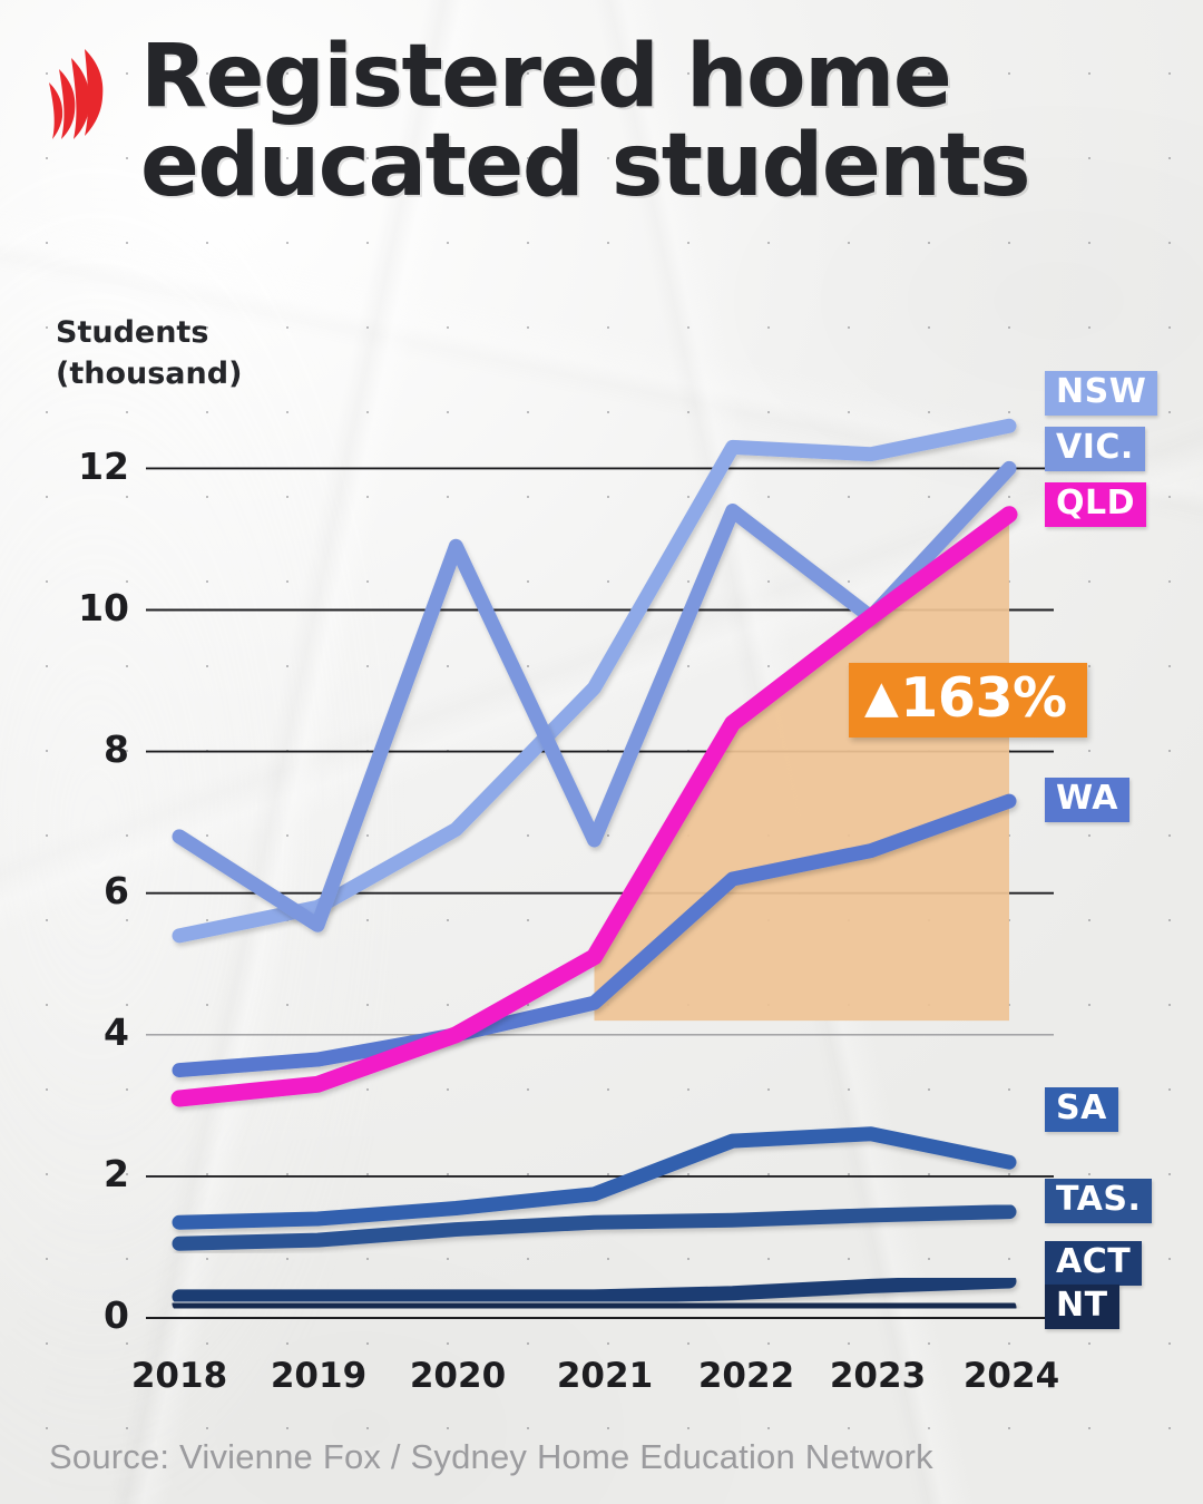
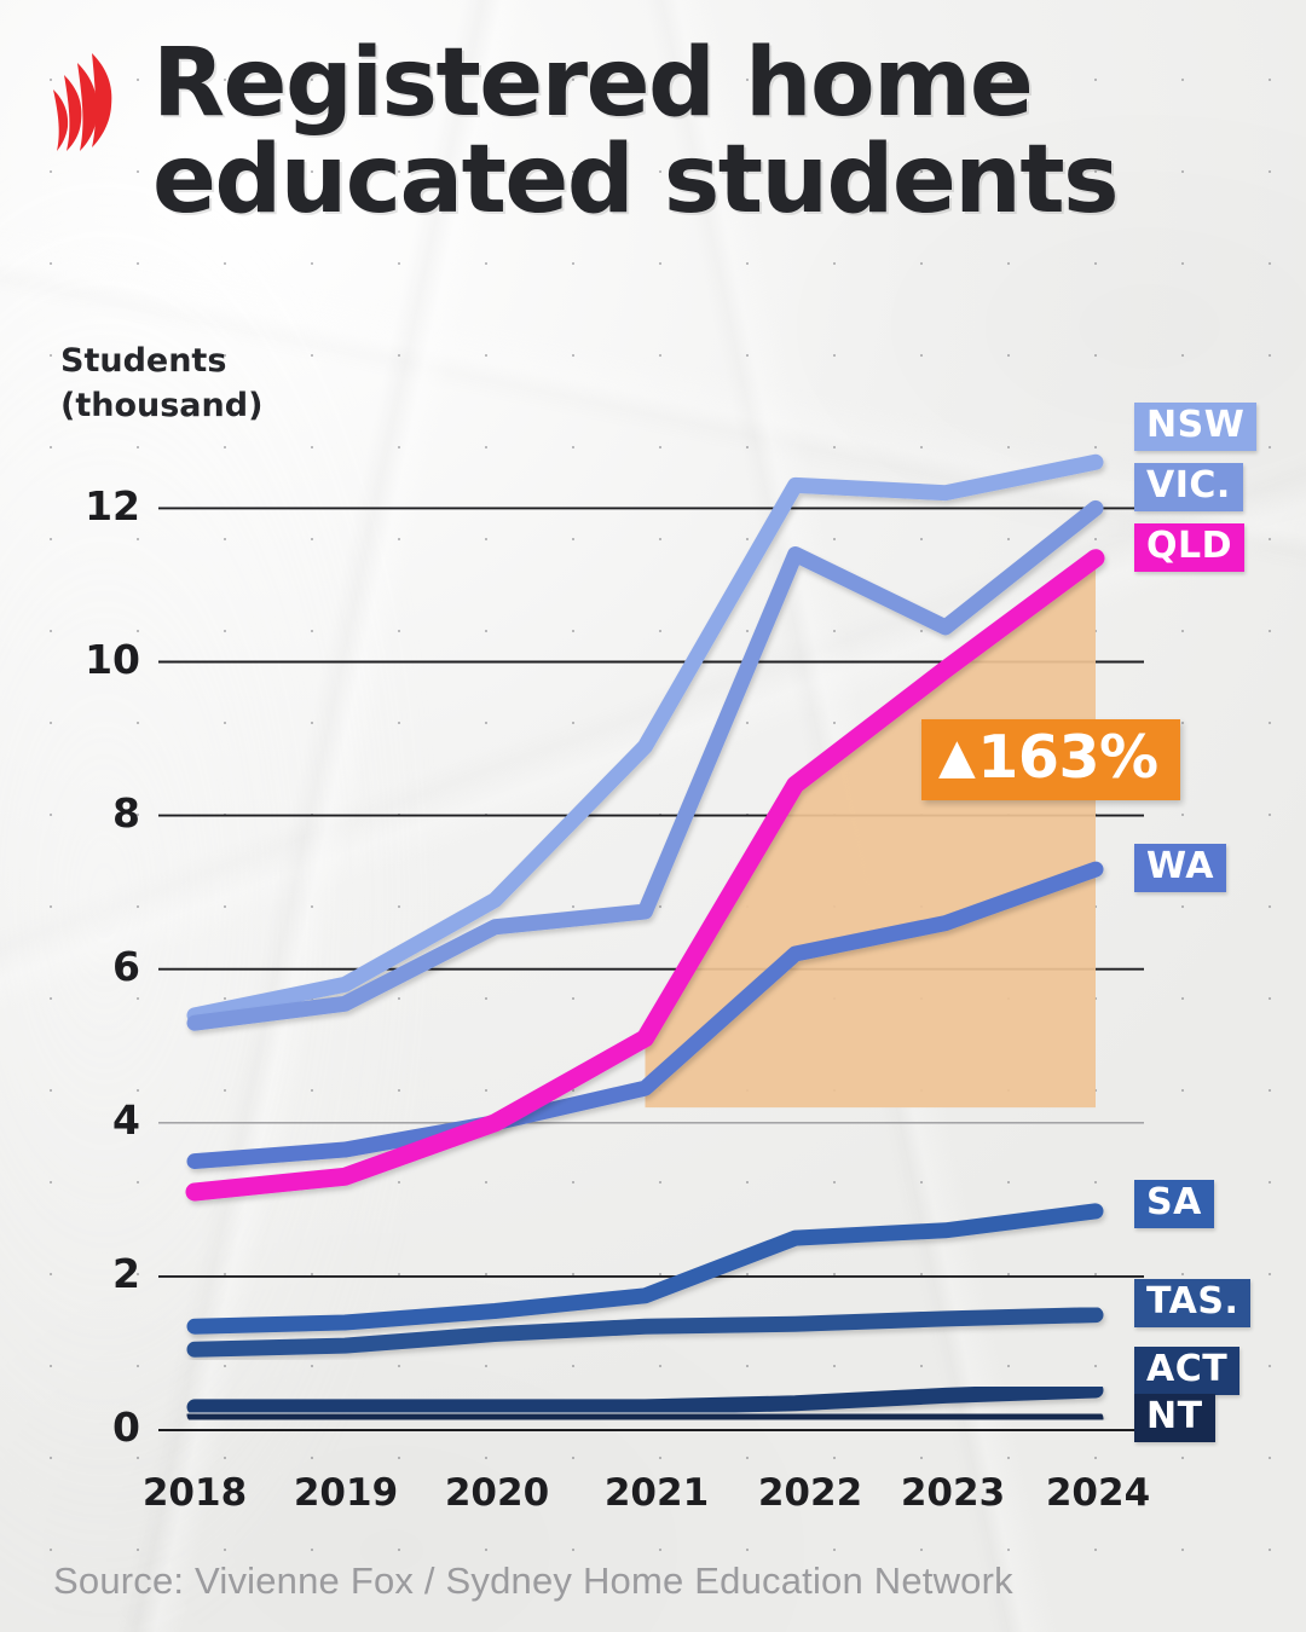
VIC./2018: 6.8 -> 5.3
VIC./2020: 10.9 -> 6.5
VIC./2023: 9.9 -> 10.4
SA/2024: 2.2 -> 2.9
